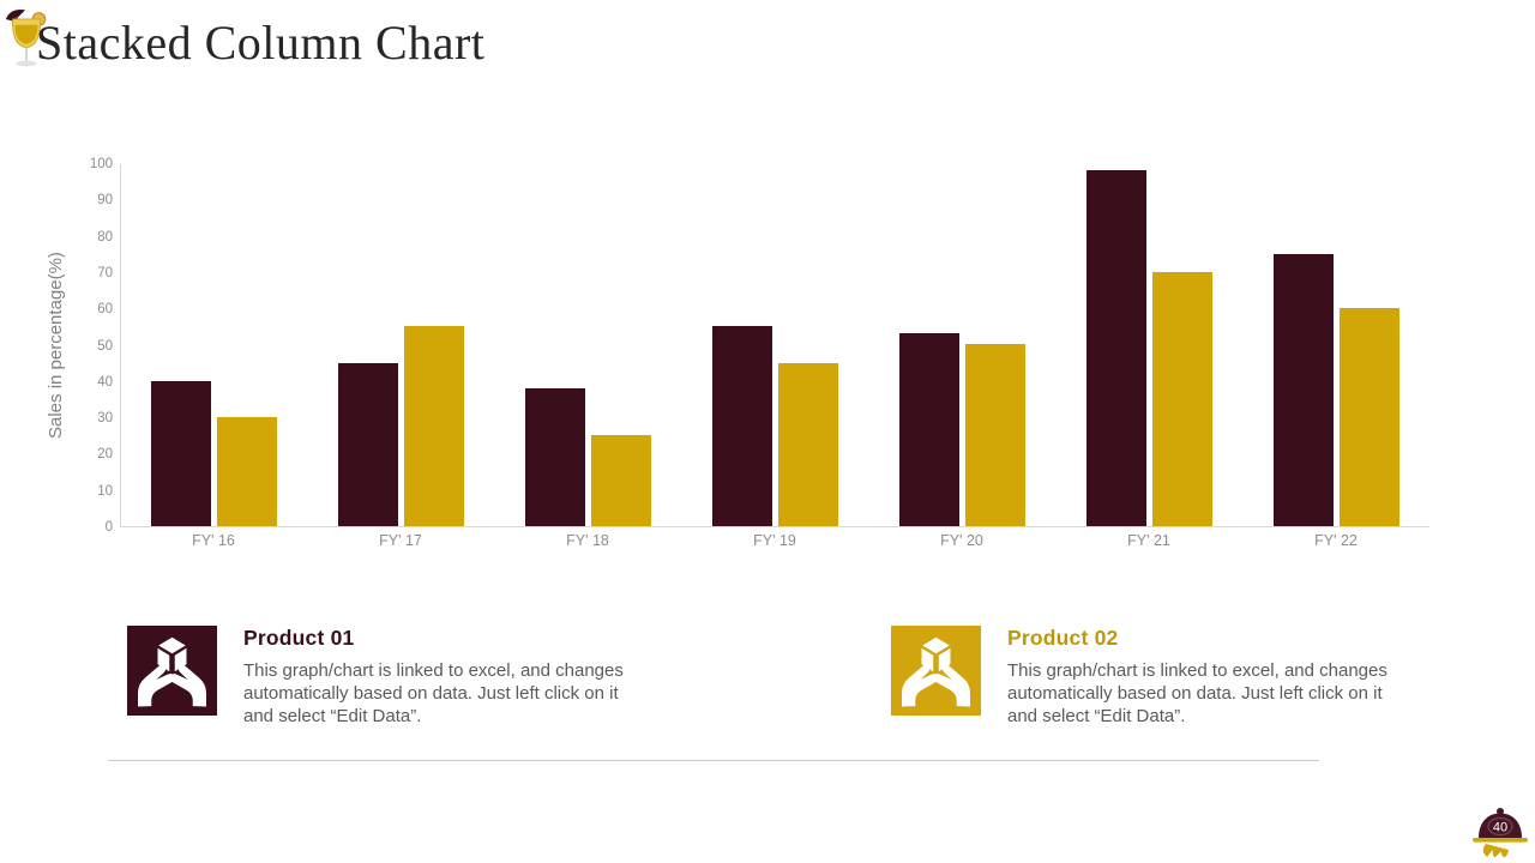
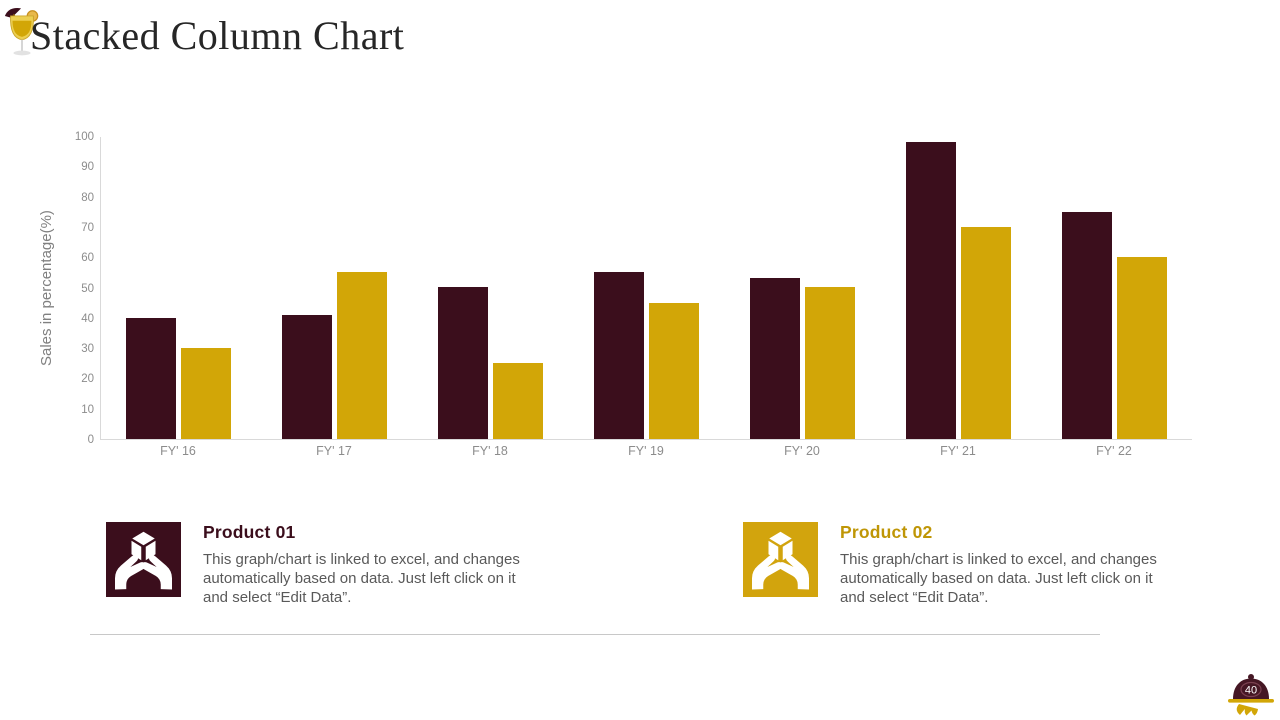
Product 01/FY' 17: 45 -> 41
Product 01/FY' 18: 38 -> 50
